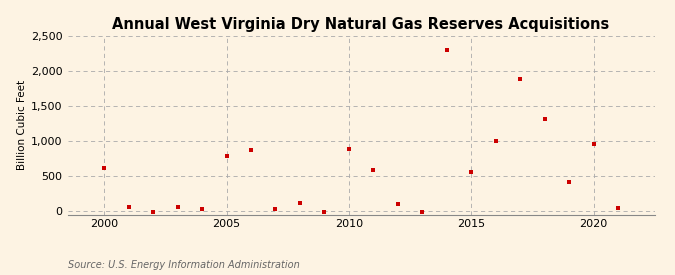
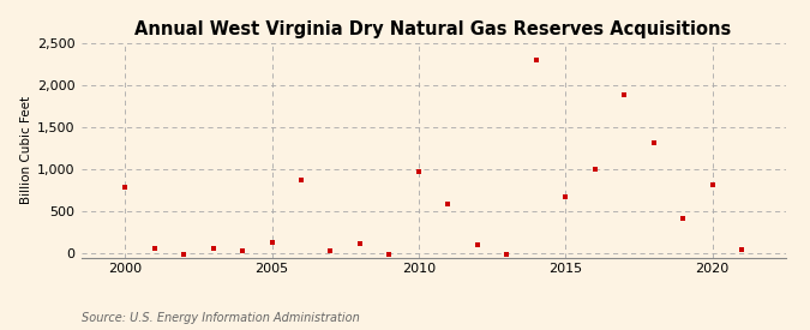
2000: 620 -> 780
2005: 780 -> 130
2010: 880 -> 970
2015: 560 -> 670
2020: 960 -> 820
